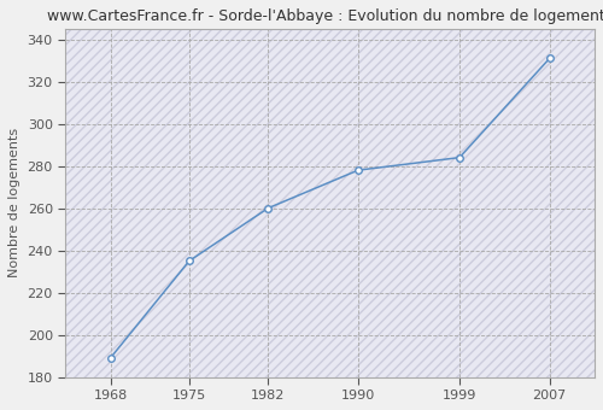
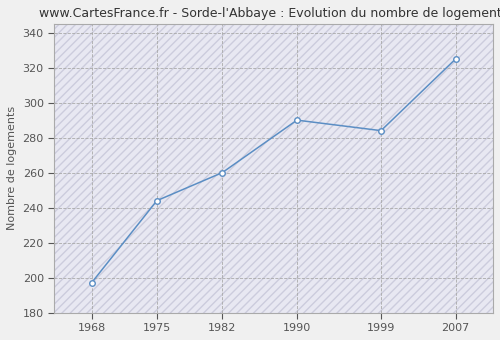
1968: 189 -> 197
1975: 235 -> 244
1990: 278 -> 290
2007: 331 -> 325
